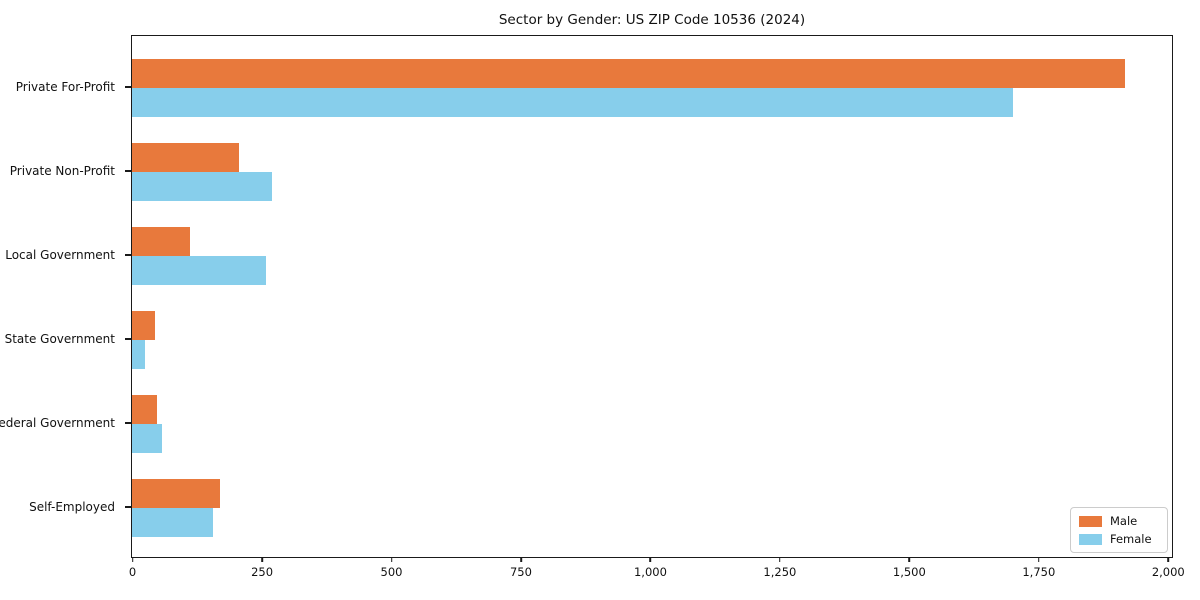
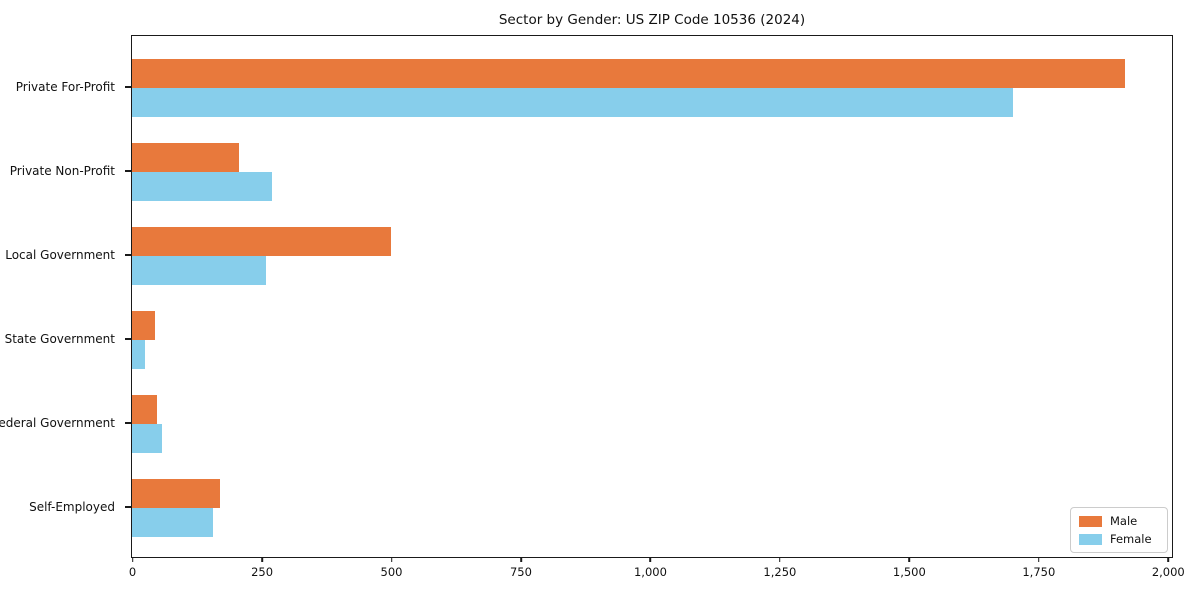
Male/Local Government: 110 -> 500
